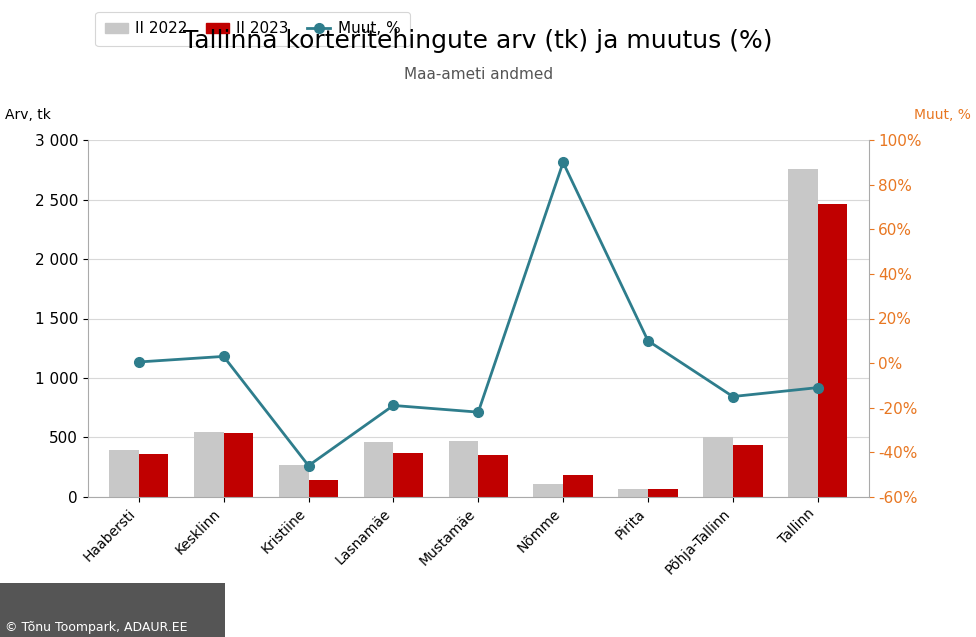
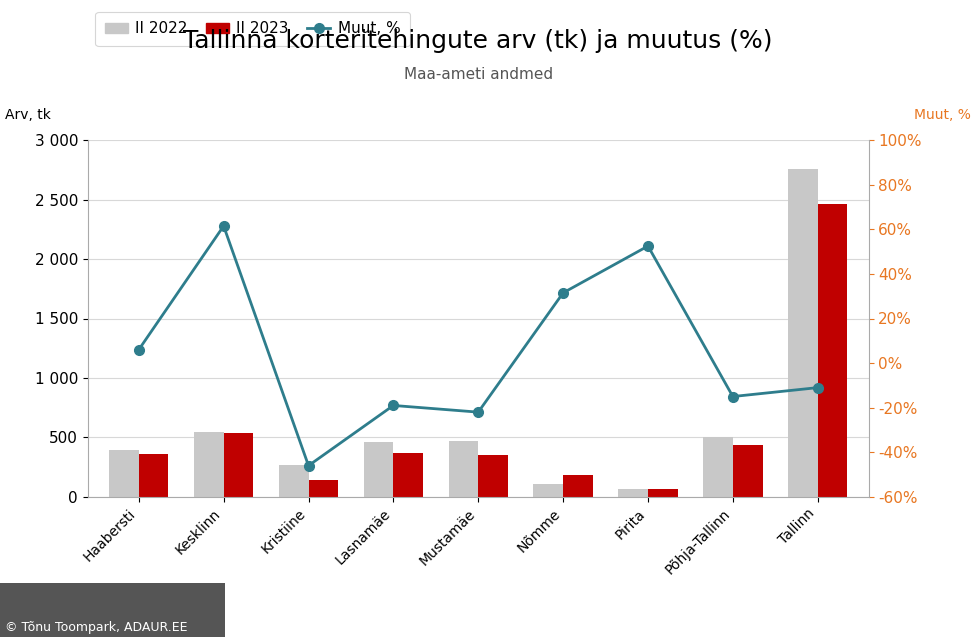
Muut, %/Haabersti: 0.5% -> 6.0%
Muut, %/Kesklinn: 3.0% -> 61.5%
Muut, %/Nõmme: 90.0% -> 31.5%
Muut, %/Pirita: 10.0% -> 52.5%
